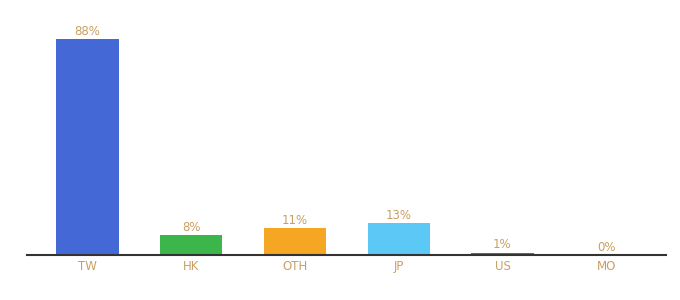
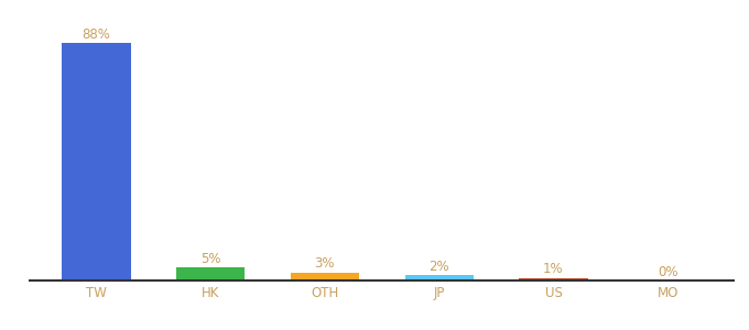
HK: 8% -> 5%
OTH: 11% -> 3%
JP: 13% -> 2%
